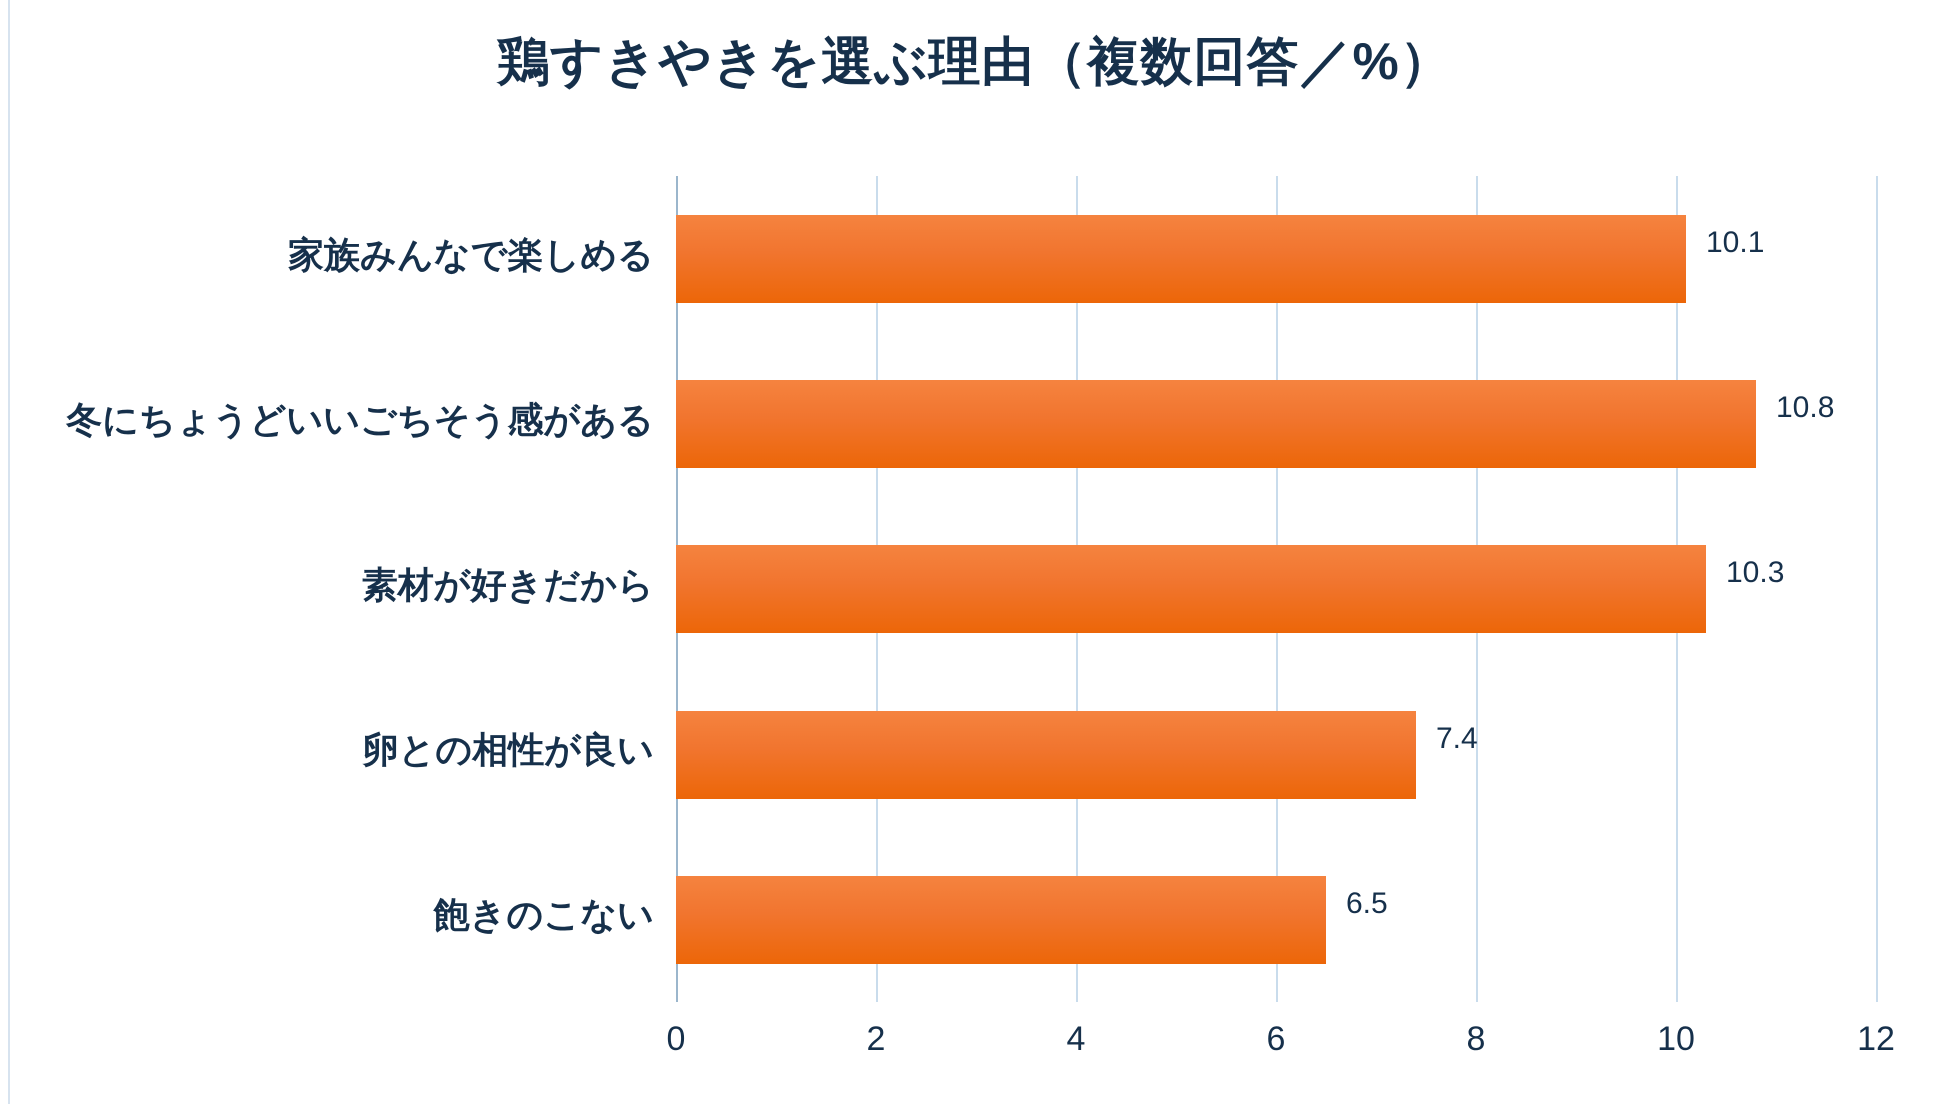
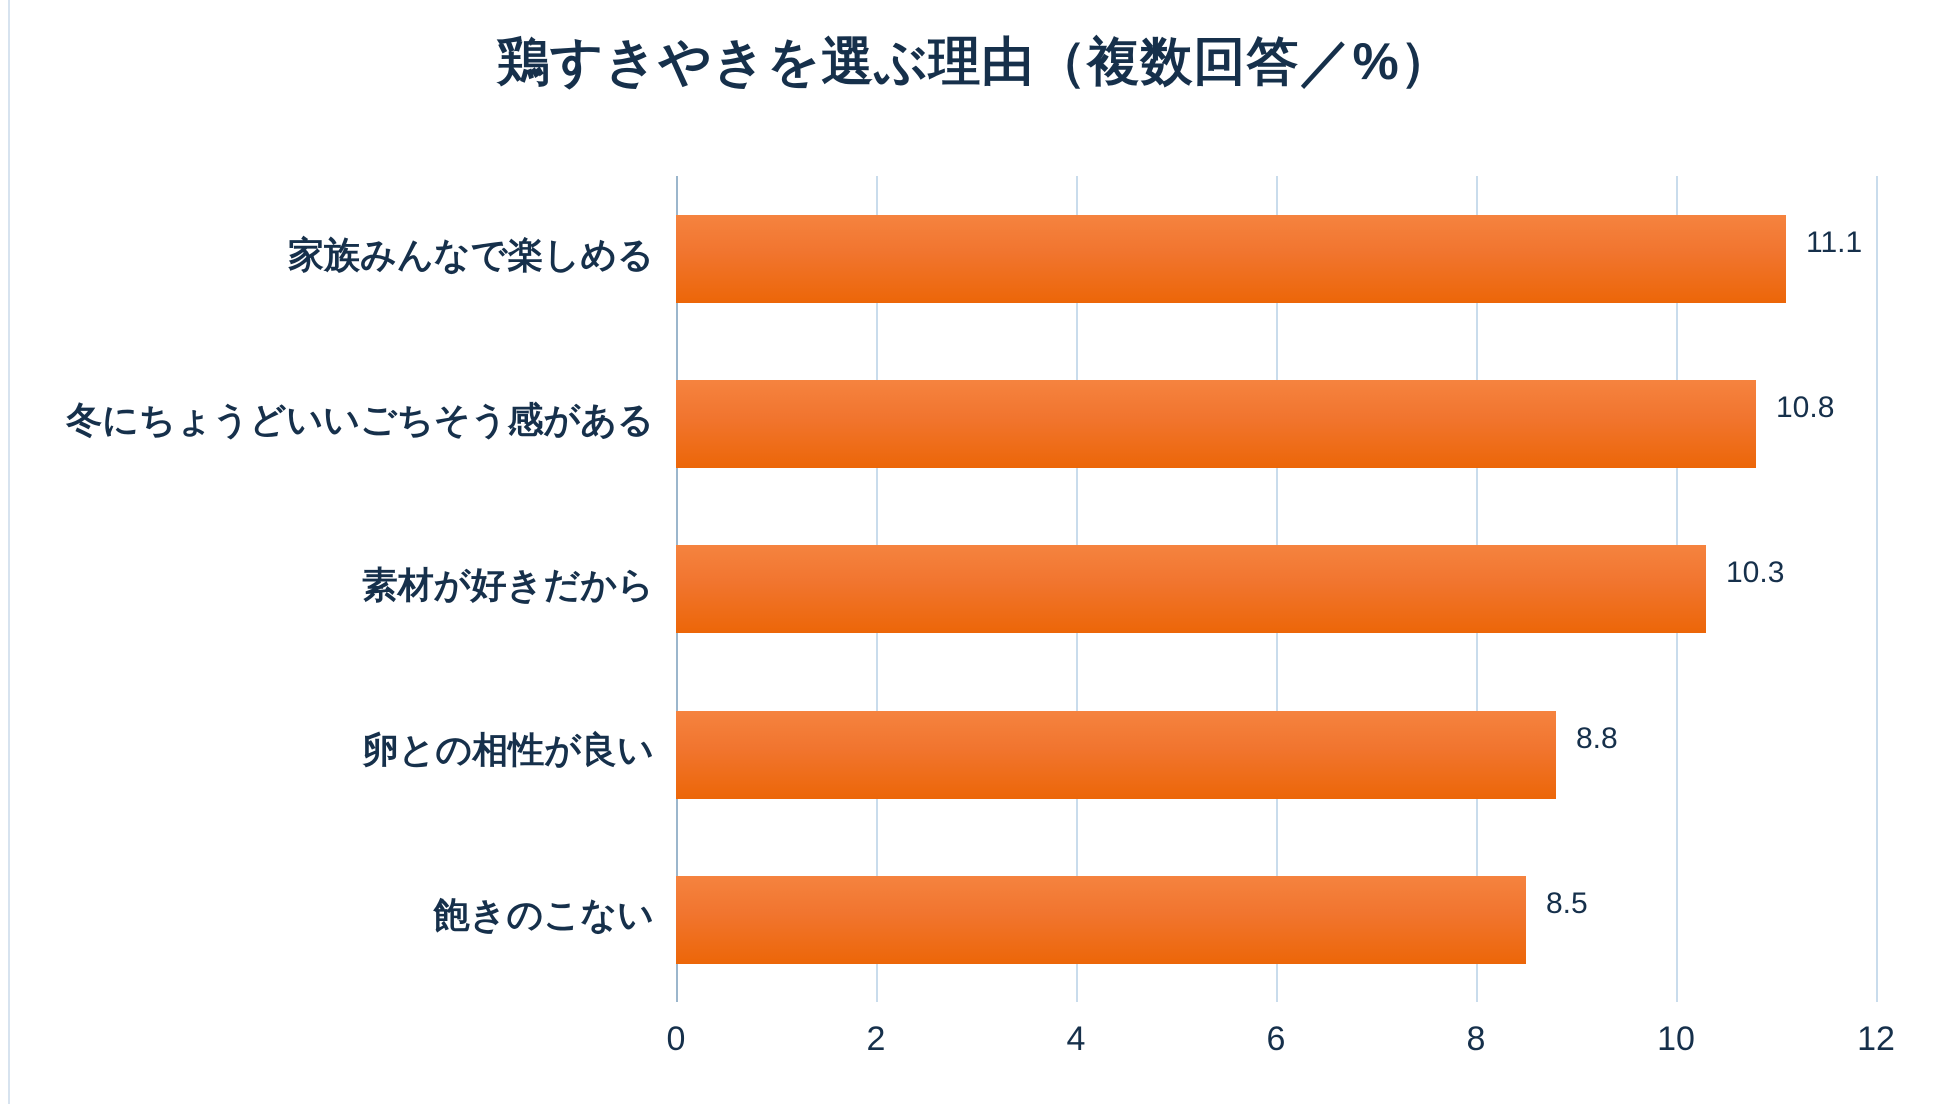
家族みんなで楽しめる: 10.1 -> 11.1
卵との相性が良い: 7.4 -> 8.8
飽きのこない: 6.5 -> 8.5
